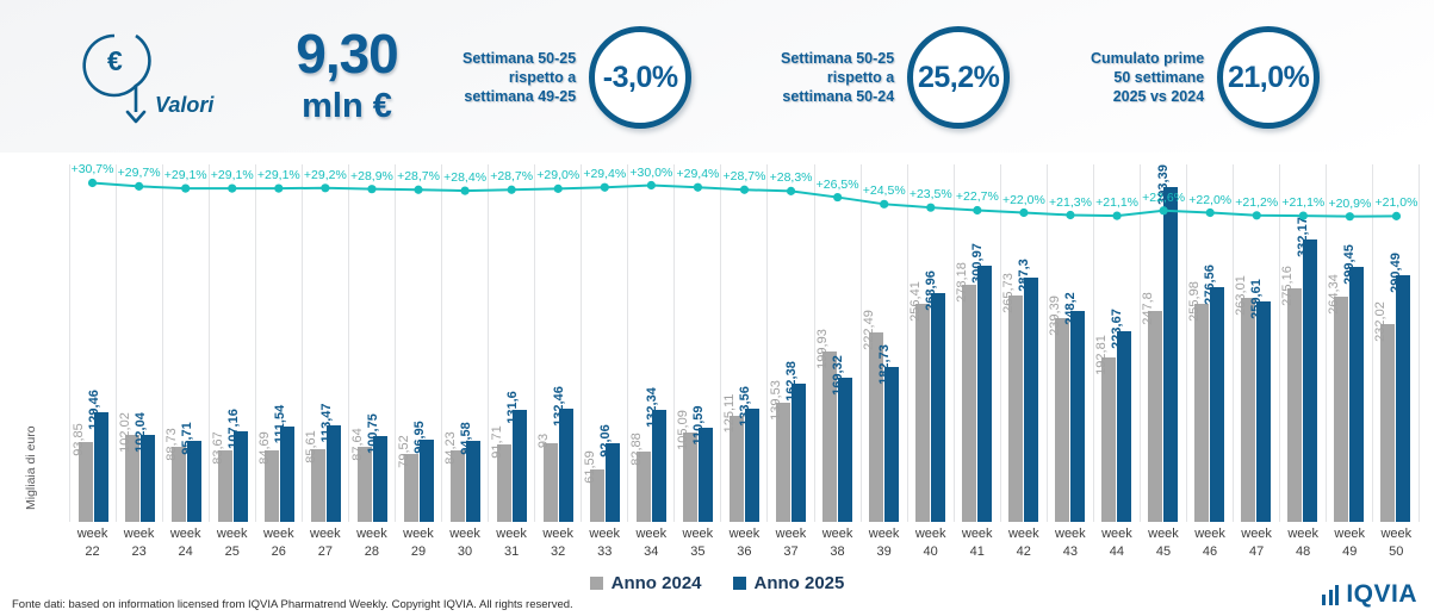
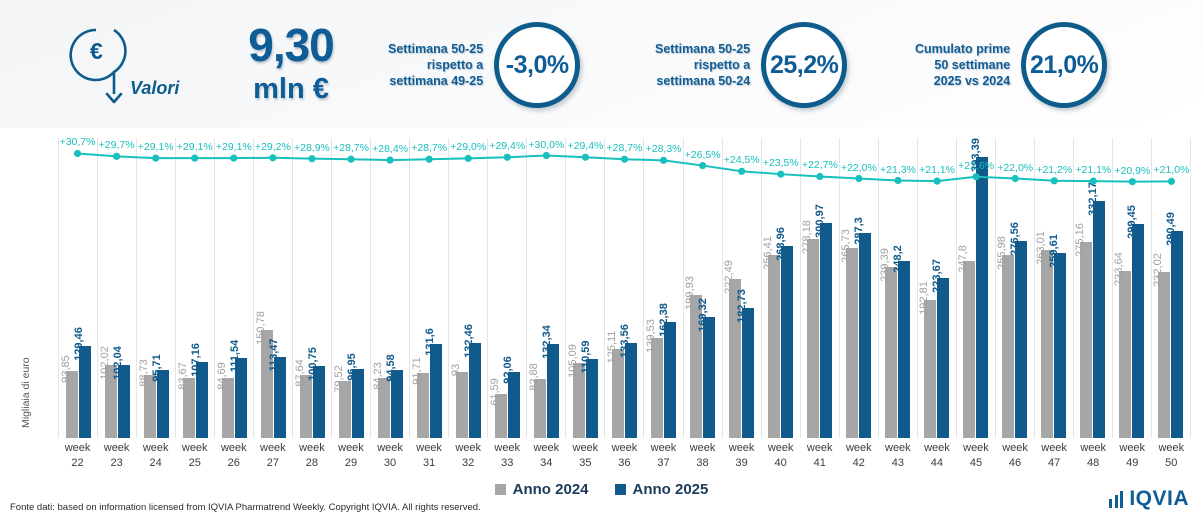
Anno 2024/week 27: 85,61 -> 150,78
Anno 2024/week 49: 264,34 -> 233,64
